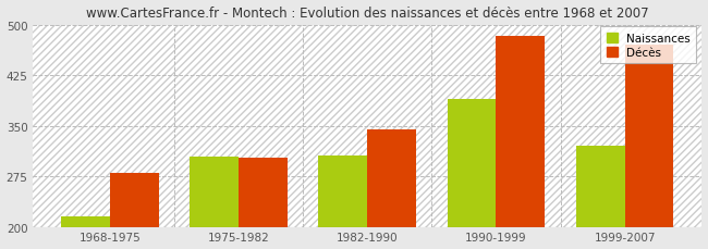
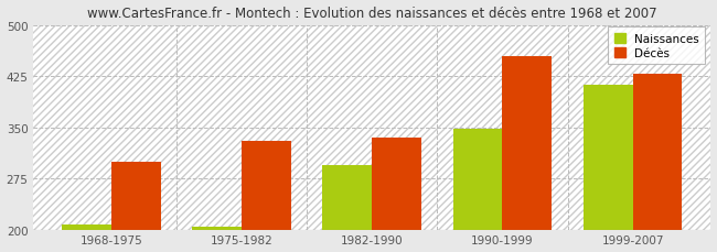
Naissances/1968-1975: 216 -> 207
Décès/1968-1975: 280 -> 300
Naissances/1975-1982: 304 -> 204
Décès/1975-1982: 302 -> 330
Naissances/1982-1990: 306 -> 295
Décès/1982-1990: 344 -> 335
Naissances/1990-1999: 390 -> 348
Décès/1990-1999: 484 -> 455
Naissances/1999-2007: 320 -> 413
Décès/1999-2007: 470 -> 428
